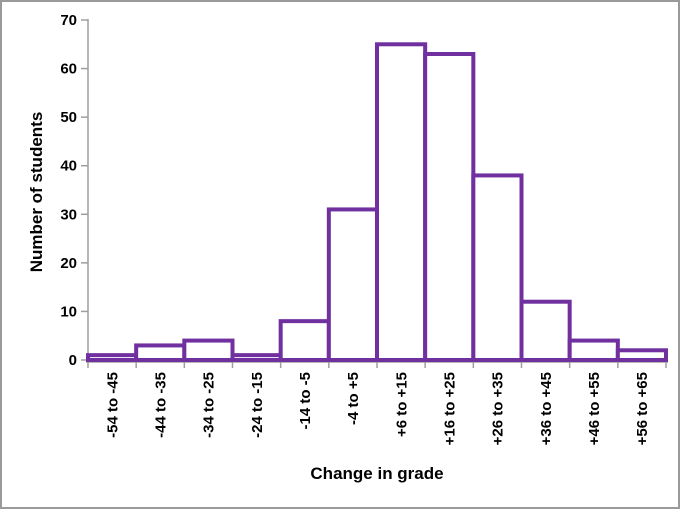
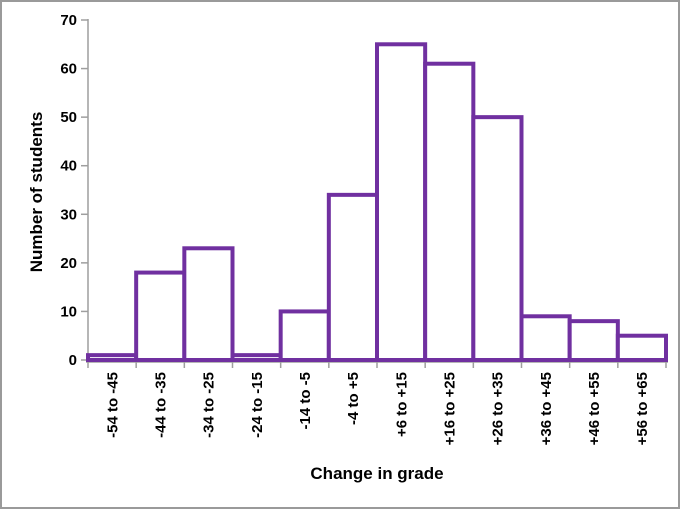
-44 to -35: 3 -> 18
-34 to -25: 4 -> 23
-14 to -5: 8 -> 10
-4 to +5: 31 -> 34
+16 to +25: 63 -> 61
+26 to +35: 38 -> 50
+36 to +45: 12 -> 9
+46 to +55: 4 -> 8
+56 to +65: 2 -> 5
